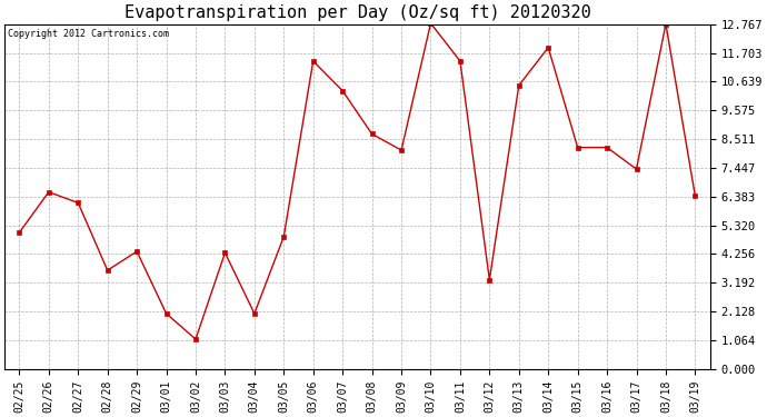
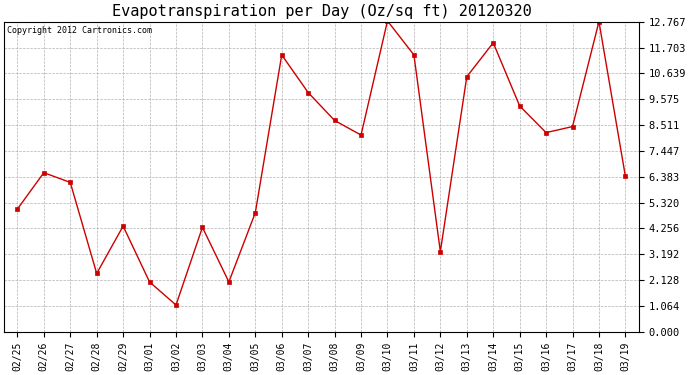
02/28: 3.65 -> 2.40
03/07: 10.30 -> 9.85
03/15: 8.20 -> 9.30
03/17: 7.40 -> 8.45
